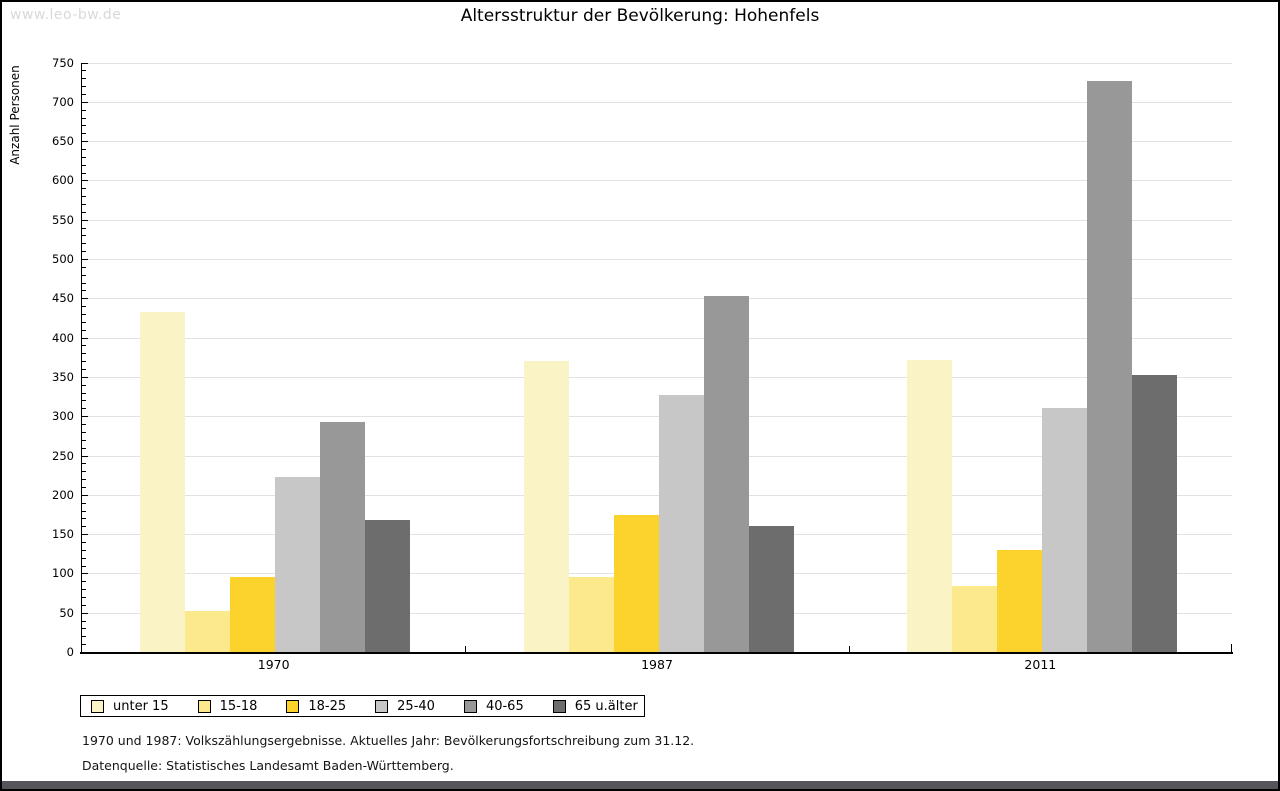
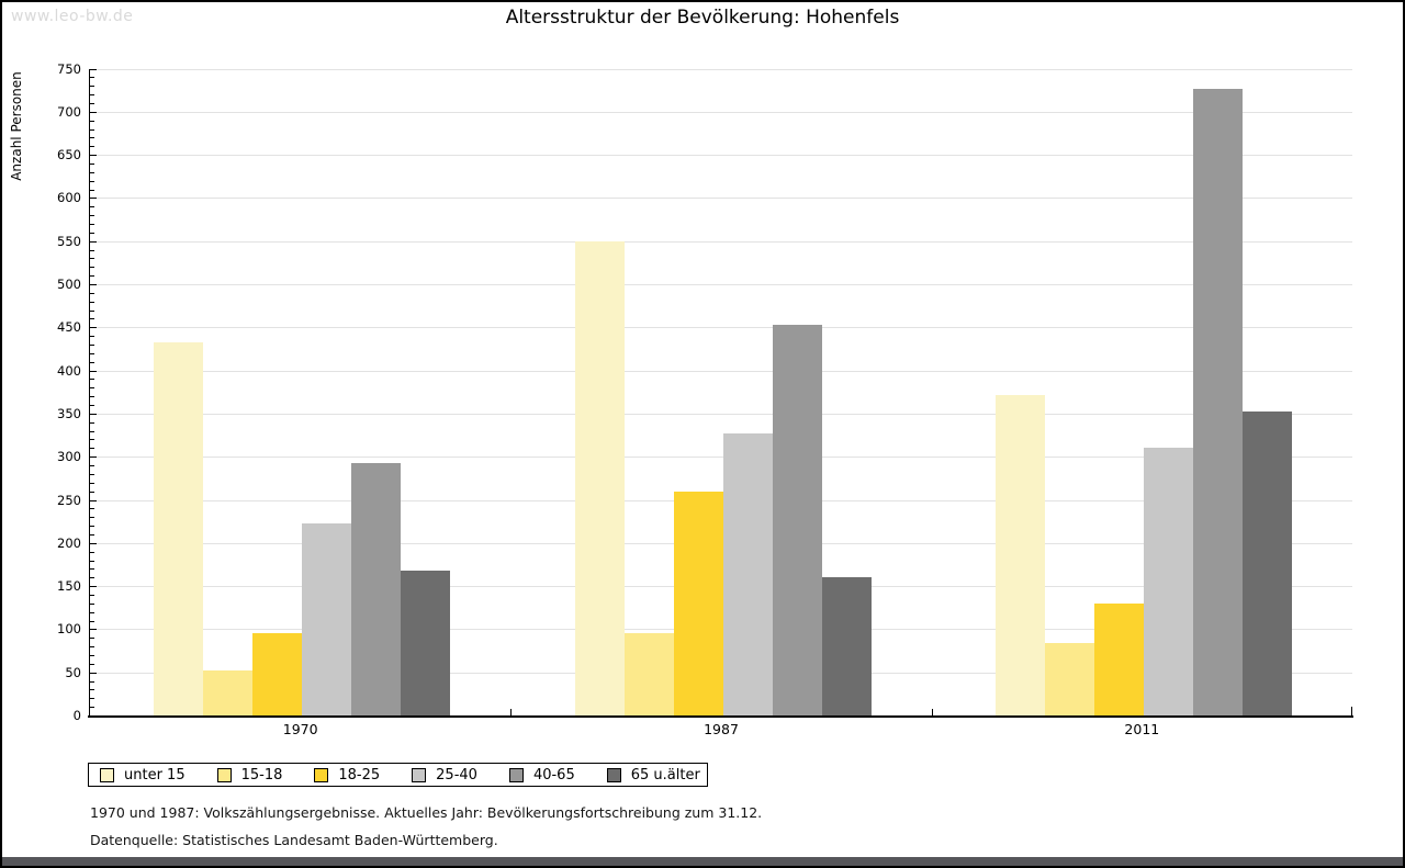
unter 15/1987: 370 -> 550
18-25/1987: 170 -> 260
